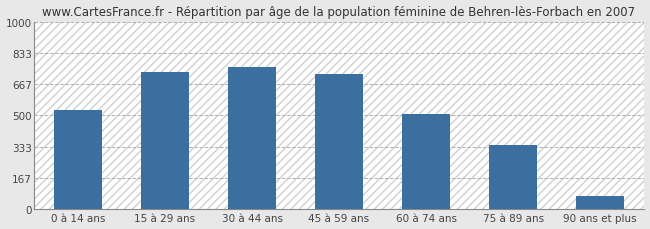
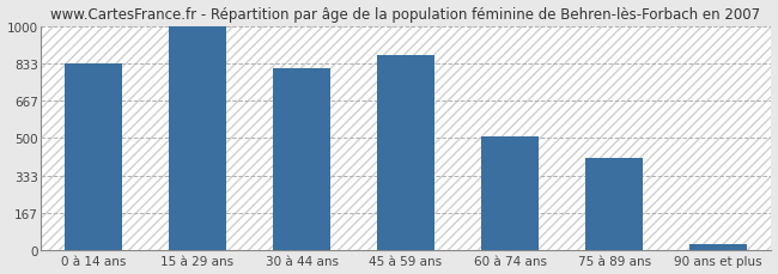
0 à 14 ans: 530 -> 830
15 à 29 ans: 730 -> 1000
30 à 44 ans: 760 -> 810
45 à 59 ans: 720 -> 870
75 à 89 ans: 340 -> 410
90 ans et plus: 70 -> 30
